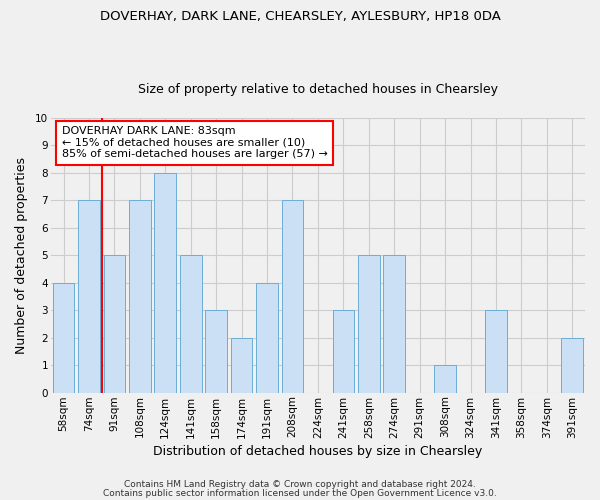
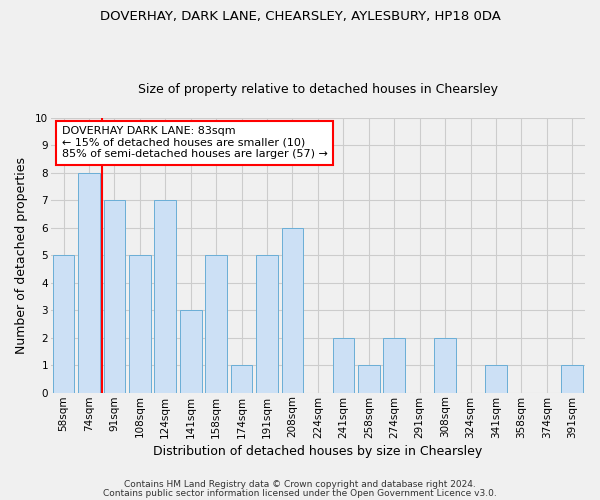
58sqm: 4 -> 5
74sqm: 7 -> 8
91sqm: 5 -> 7
108sqm: 7 -> 5
124sqm: 8 -> 7
141sqm: 5 -> 3
158sqm: 3 -> 5
174sqm: 2 -> 1
191sqm: 4 -> 5
208sqm: 7 -> 6
241sqm: 3 -> 2
258sqm: 5 -> 1
274sqm: 5 -> 2
308sqm: 1 -> 2
341sqm: 3 -> 1
391sqm: 2 -> 1
